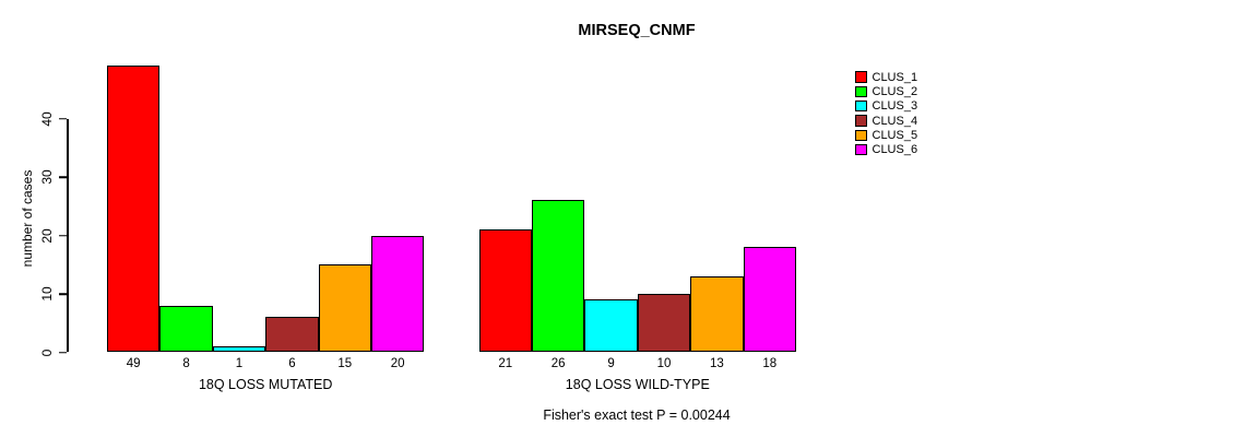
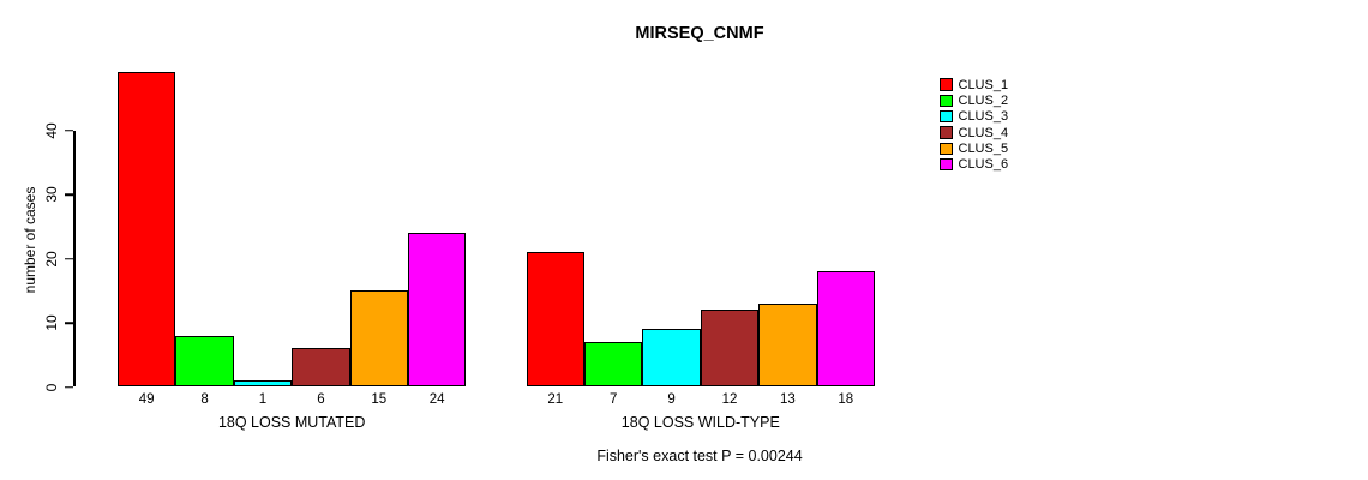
CLUS_6/18Q LOSS MUTATED: 20 -> 24
CLUS_2/18Q LOSS WILD-TYPE: 26 -> 7
CLUS_4/18Q LOSS WILD-TYPE: 10 -> 12
